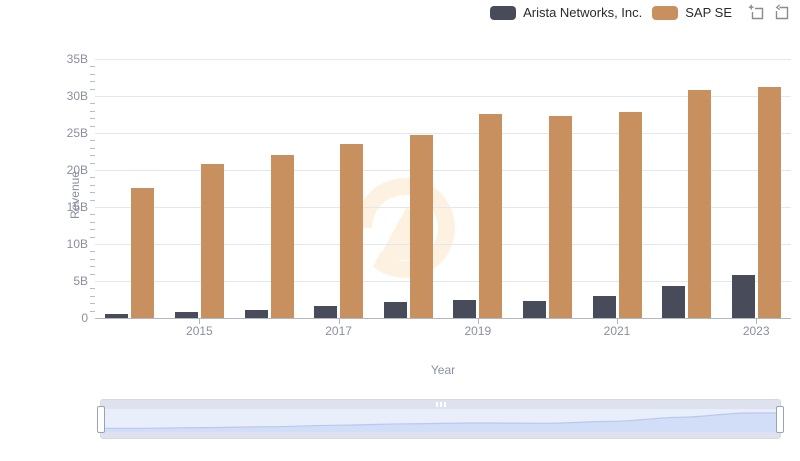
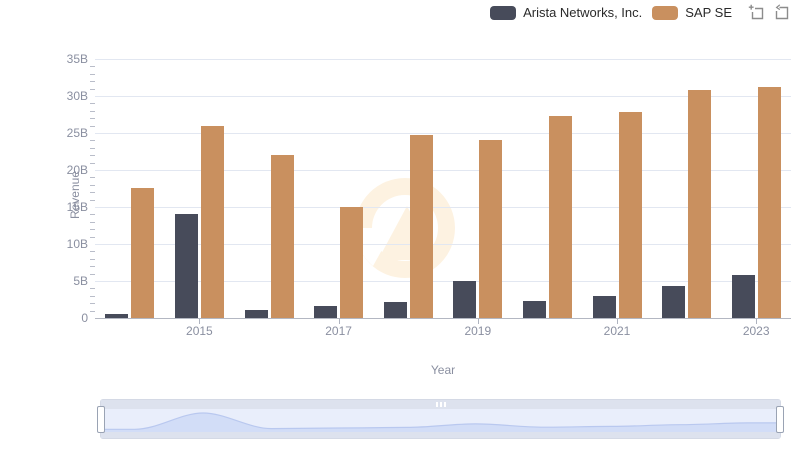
Arista Networks, Inc./2015: 1B -> 14B
SAP SE/2015: 21B -> 26B
SAP SE/2017: 23B -> 15B
Arista Networks, Inc./2019: 2B -> 5B
SAP SE/2019: 28B -> 24B
